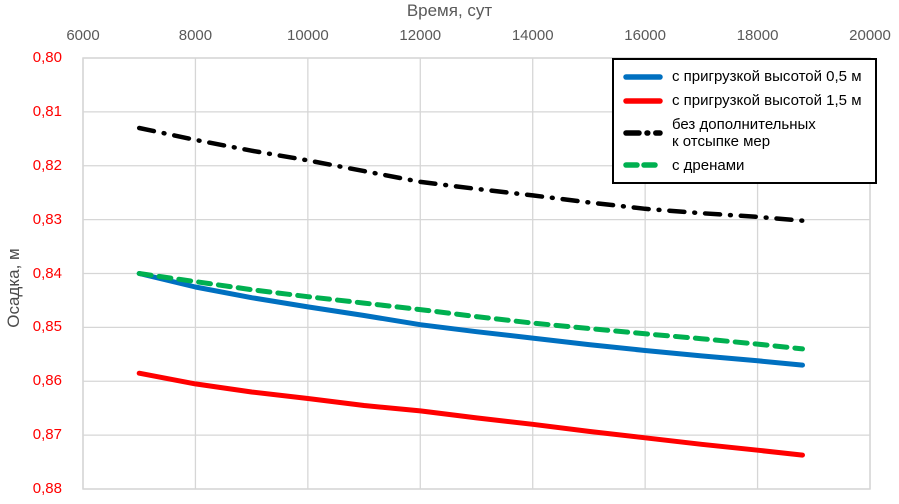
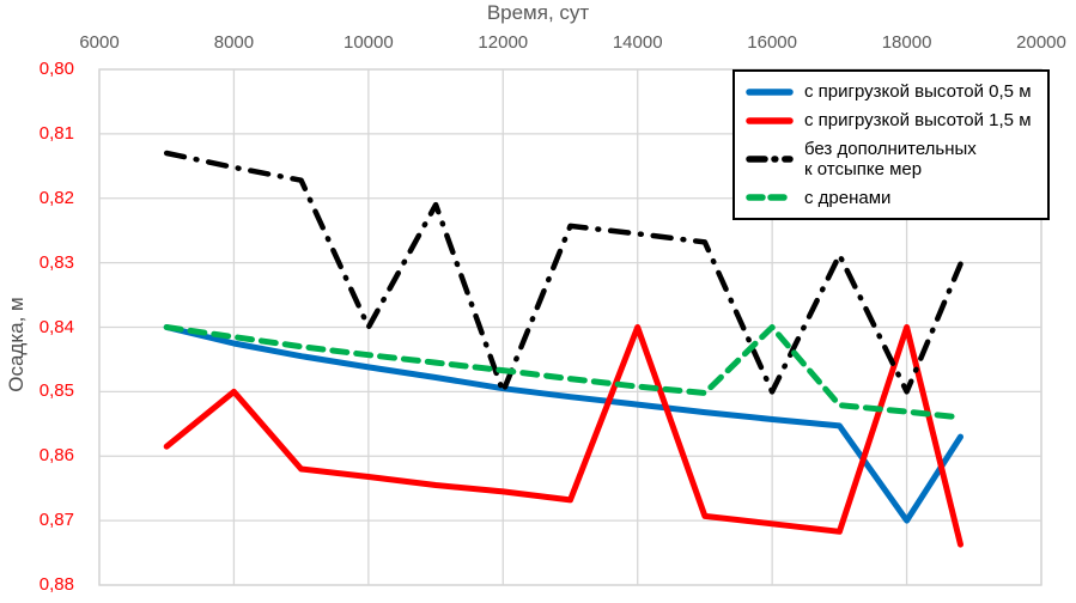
с пригрузкой высотой 1,5 м/8000: 0,86 -> 0,85
без дополнительных к отсыпке мер/10000: 0,82 -> 0,84
без дополнительных к отсыпке мер/12000: 0,82 -> 0,85
с пригрузкой высотой 1,5 м/14000: 0,87 -> 0,84
без дополнительных к отсыпке мер/16000: 0,83 -> 0,85
с дренами/16000: 0,85 -> 0,84
с пригрузкой высотой 0,5 м/18000: 0,86 -> 0,87
с пригрузкой высотой 1,5 м/18000: 0,87 -> 0,84
без дополнительных к отсыпке мер/18000: 0,83 -> 0,85
